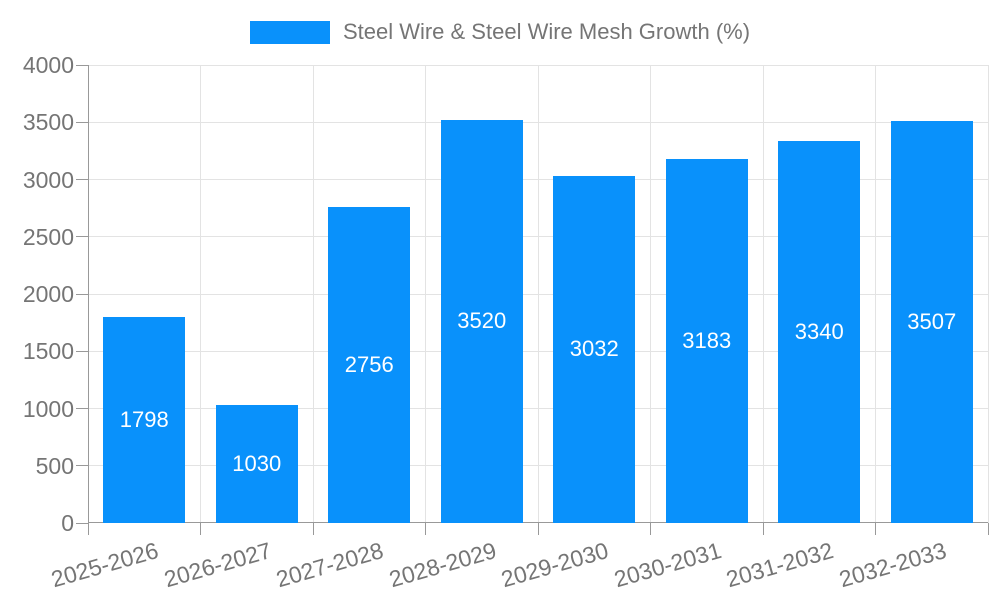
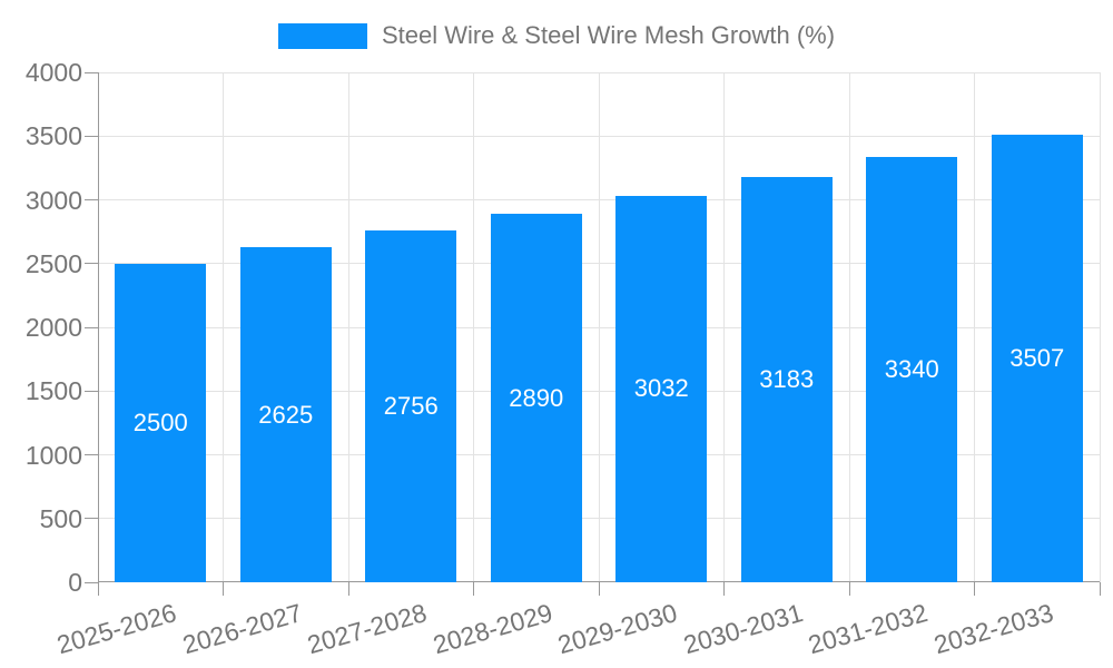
2025-2026: 1798 -> 2500
2026-2027: 1030 -> 2625
2028-2029: 3520 -> 2890
